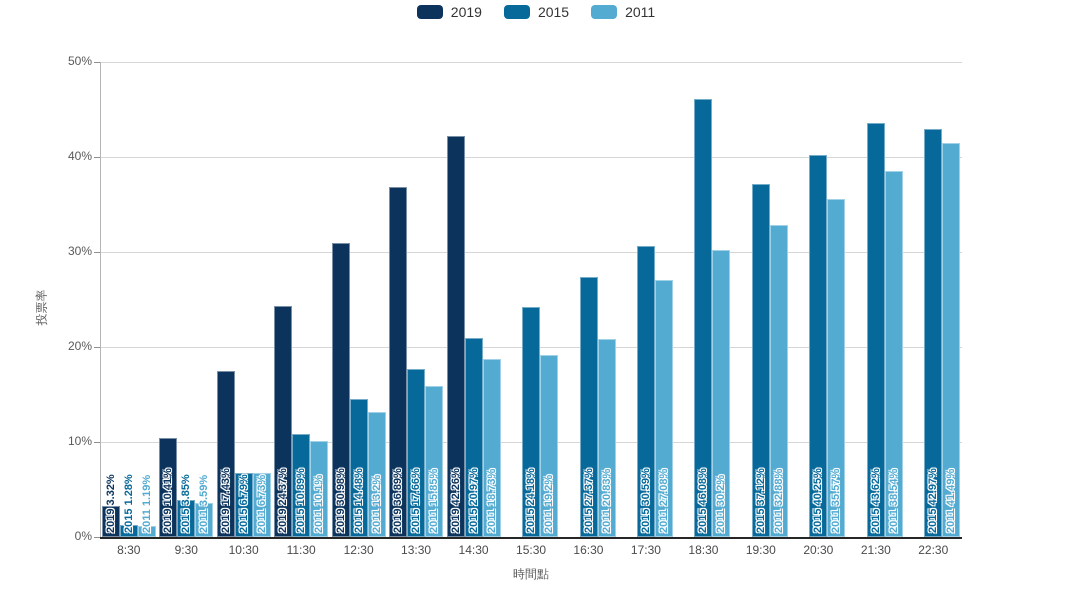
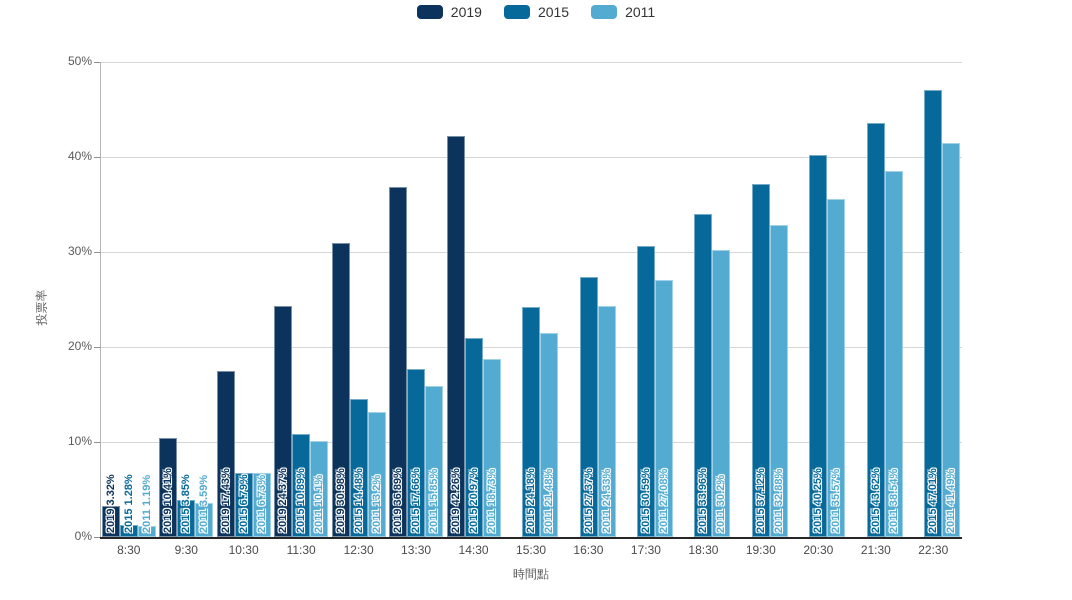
2011/15:30: 19.2% -> 21.48%
2011/16:30: 20.83% -> 24.33%
2015/18:30: 46.08% -> 33.96%
2015/22:30: 42.97% -> 47.01%
